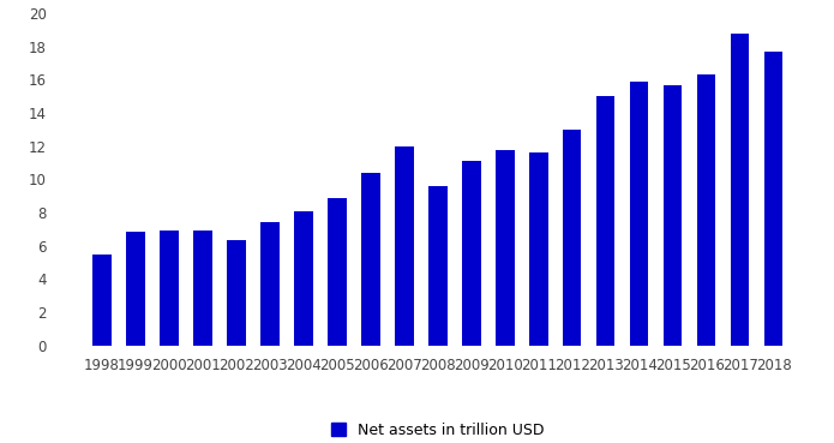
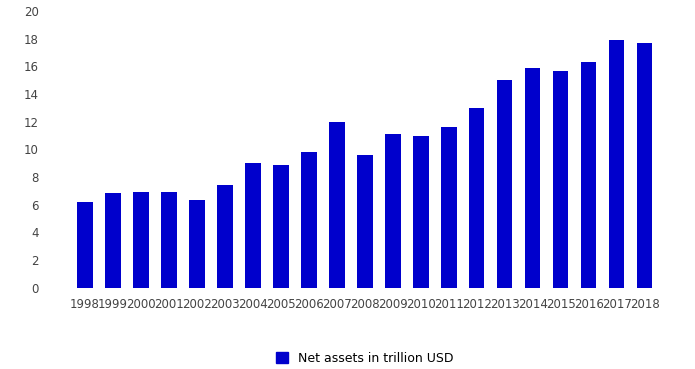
1998: 5.5 -> 6.2
2004: 8.1 -> 9.0
2006: 10.4 -> 9.8
2010: 11.8 -> 11.0
2017: 18.8 -> 17.9
